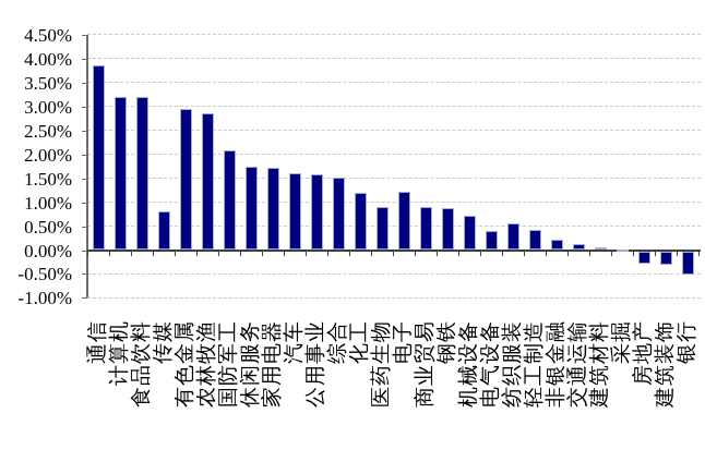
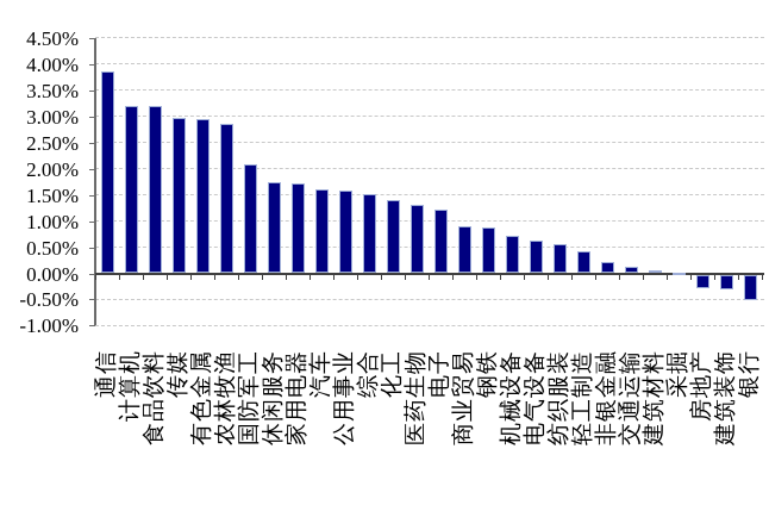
传媒: 0.8% -> 3.0%
化工: 1.2% -> 1.4%
医药生物: 0.9% -> 1.3%
电气设备: 0.4% -> 0.6%
